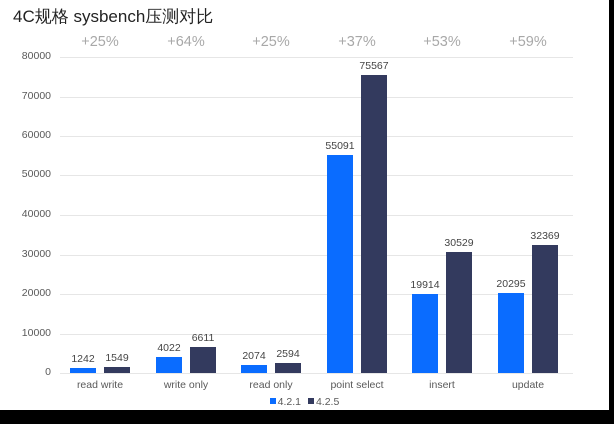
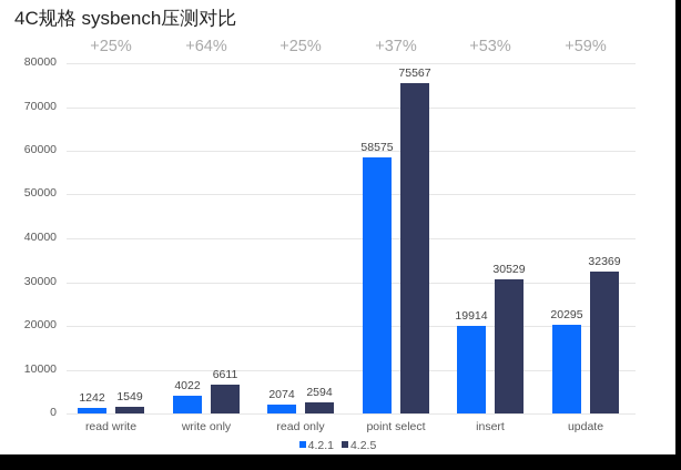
4.2.1/point select: 55091 -> 58575
